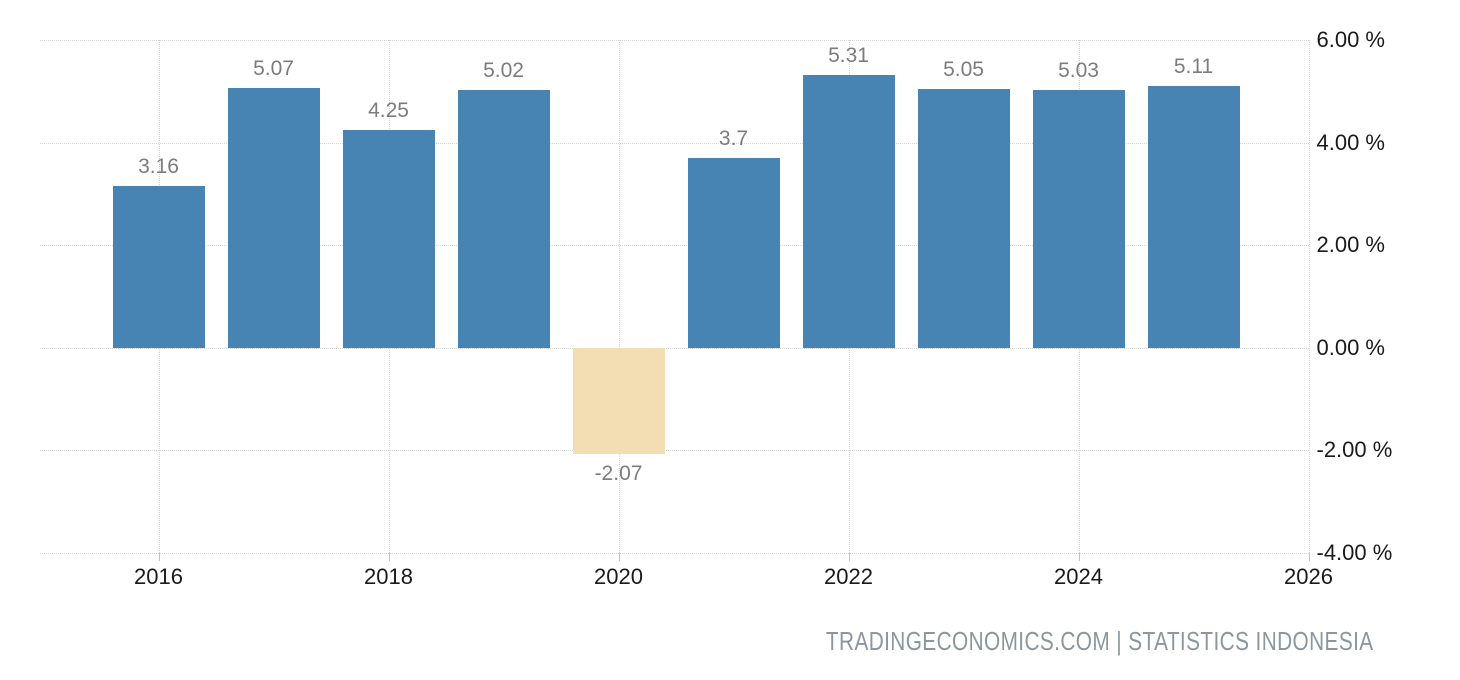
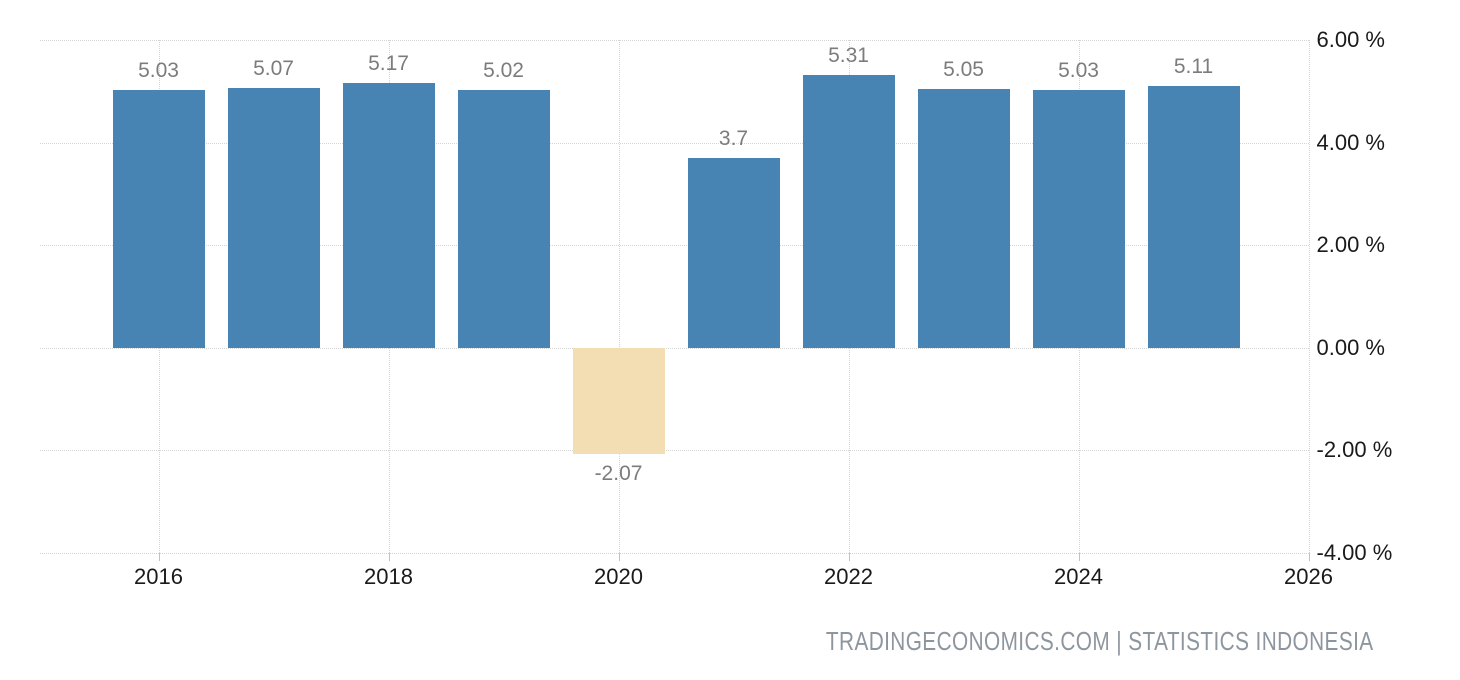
2016: 3.16 -> 5.03
2018: 4.25 -> 5.17
